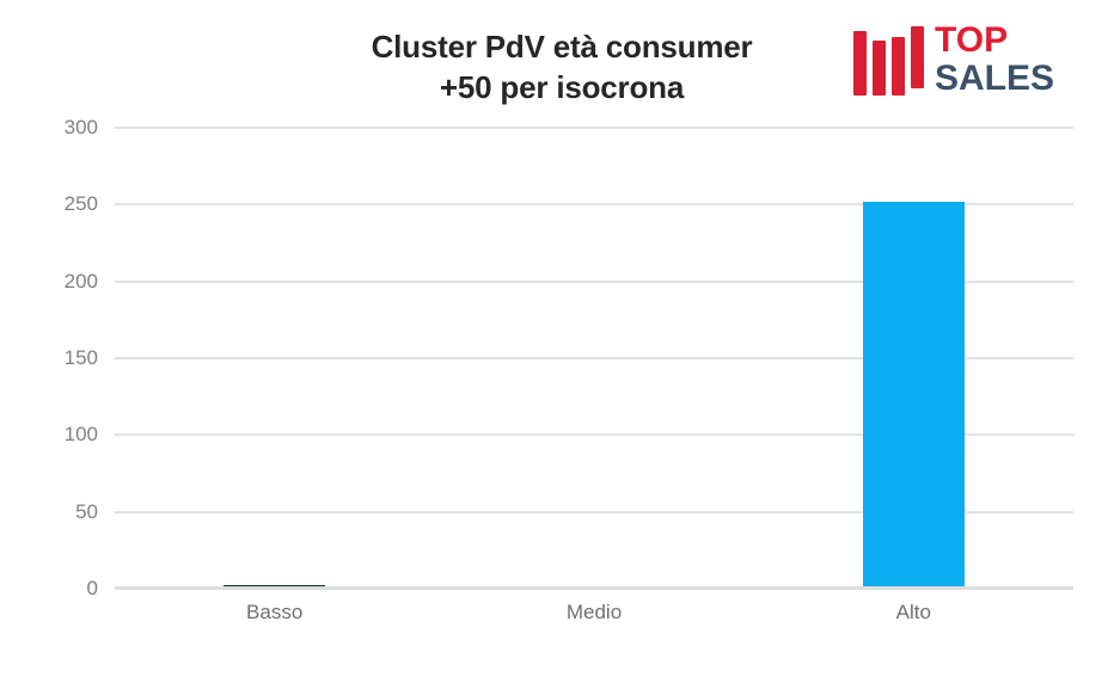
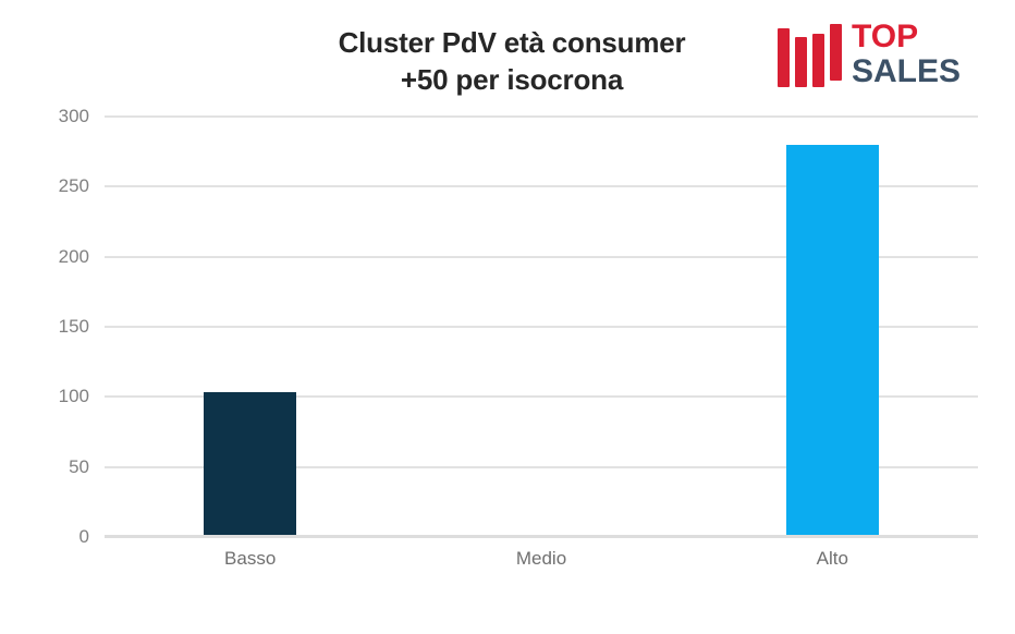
Basso: 2 -> 103
Alto: 252 -> 280
